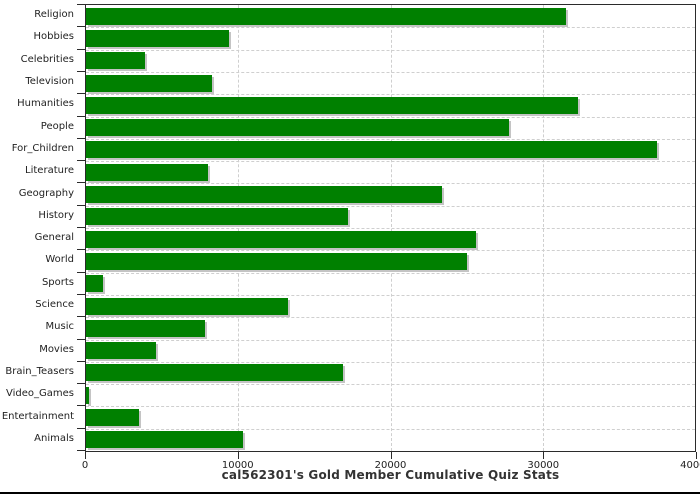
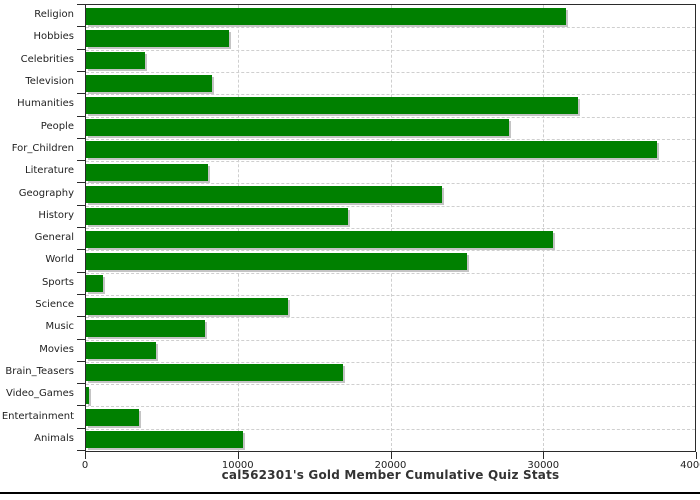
General: 25600 -> 30700
